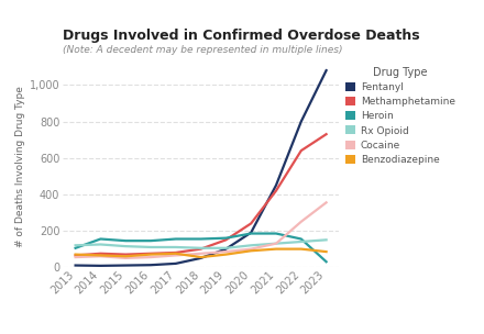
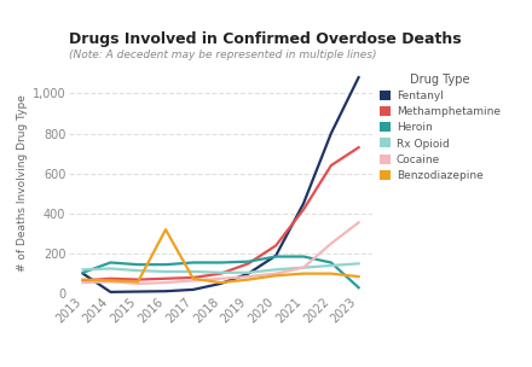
Fentanyl/2013: 10 -> 100
Benzodiazepine/2016: 70 -> 320
